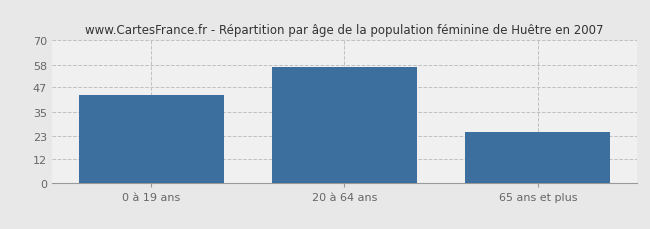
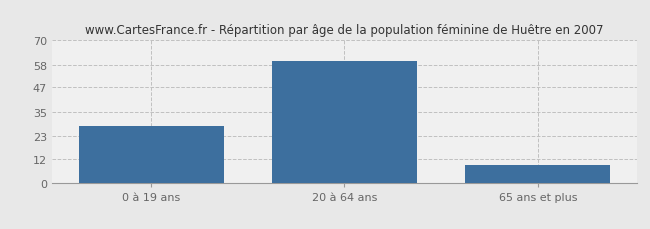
0 à 19 ans: 43 -> 28
20 à 64 ans: 57 -> 60
65 ans et plus: 25 -> 9
